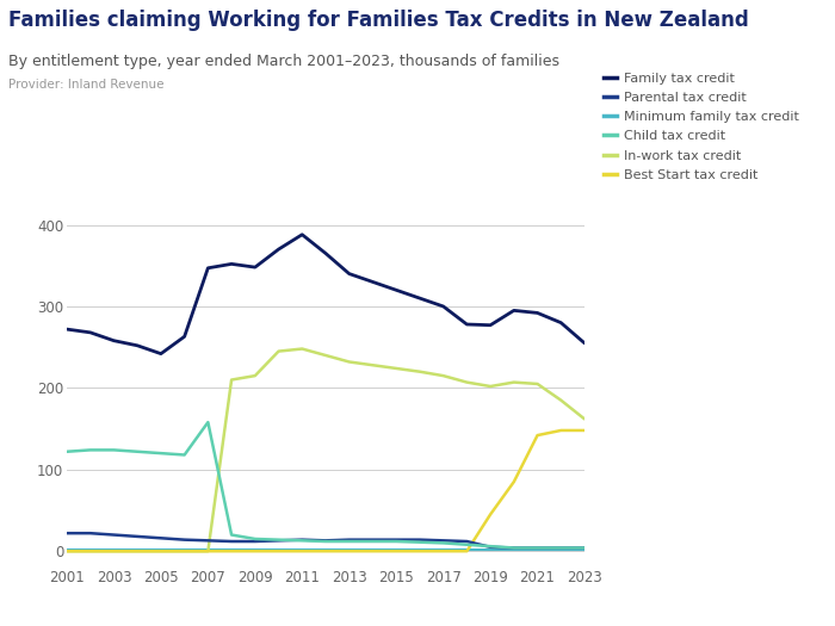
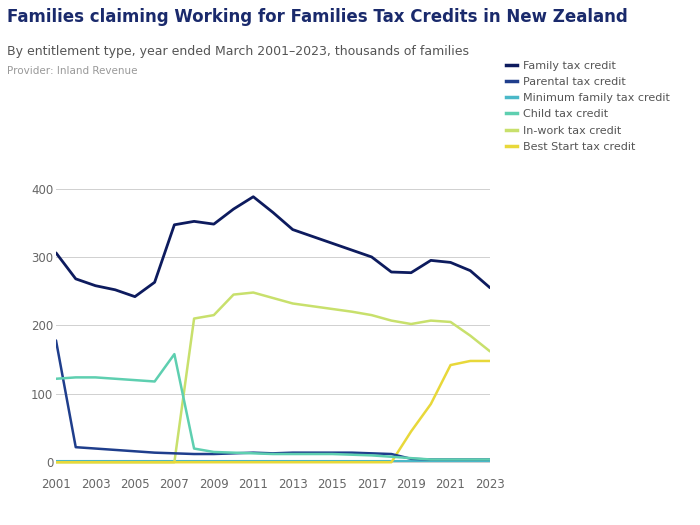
Family tax credit/2001: 272 -> 306
Parental tax credit/2001: 22 -> 178
